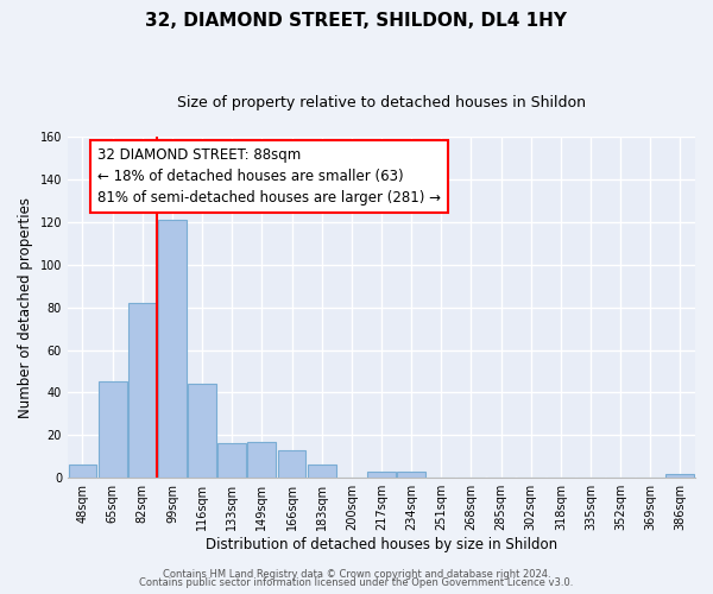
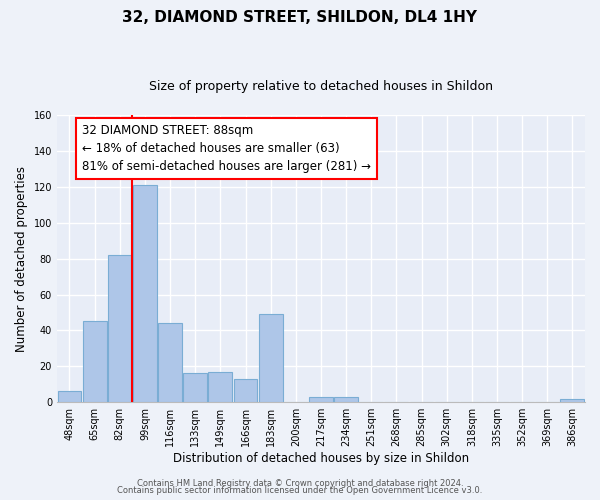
183sqm: 6 -> 49
